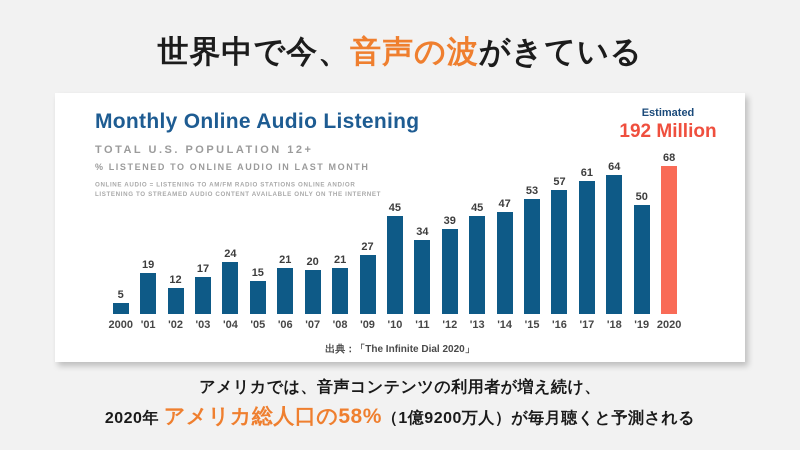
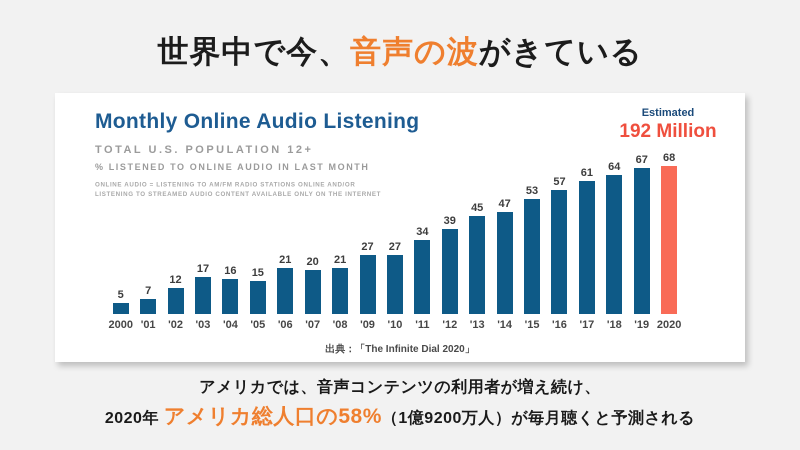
'01: 19 -> 7
'04: 24 -> 16
'10: 45 -> 27
'19: 50 -> 67
